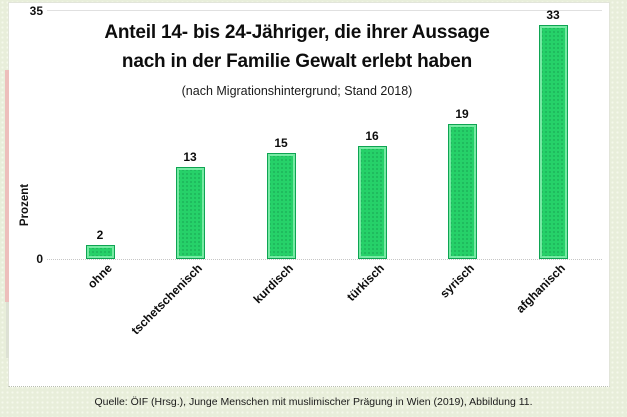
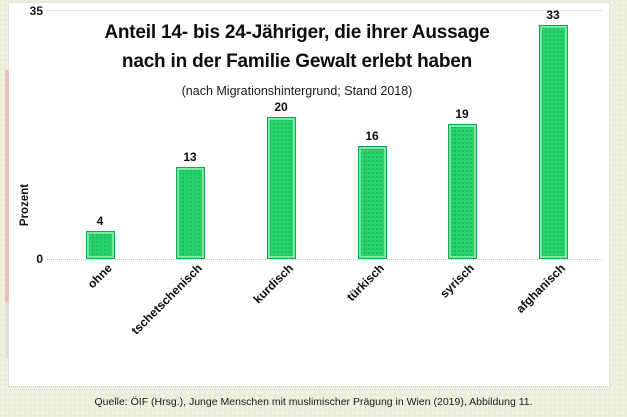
ohne: 2 -> 4
kurdisch: 15 -> 20
